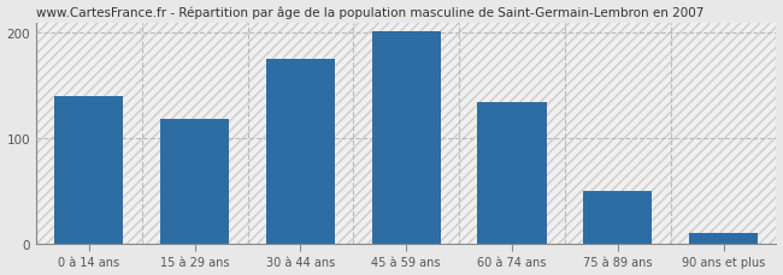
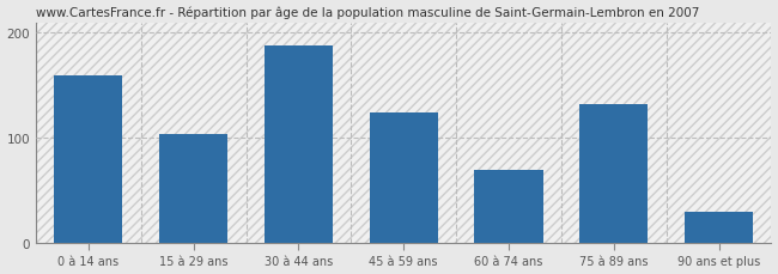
0 à 14 ans: 140 -> 160
15 à 29 ans: 118 -> 104
30 à 44 ans: 175 -> 188
45 à 59 ans: 202 -> 124
60 à 74 ans: 134 -> 70
75 à 89 ans: 50 -> 132
90 ans et plus: 10 -> 30
